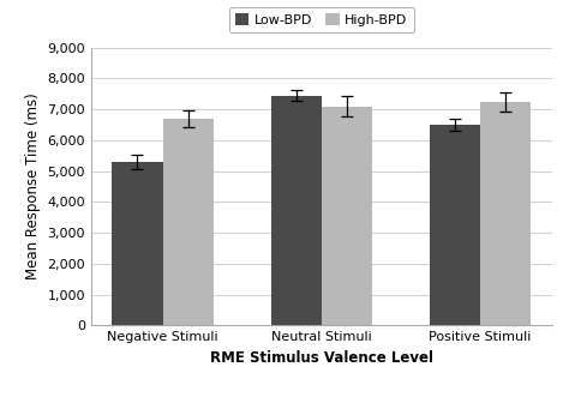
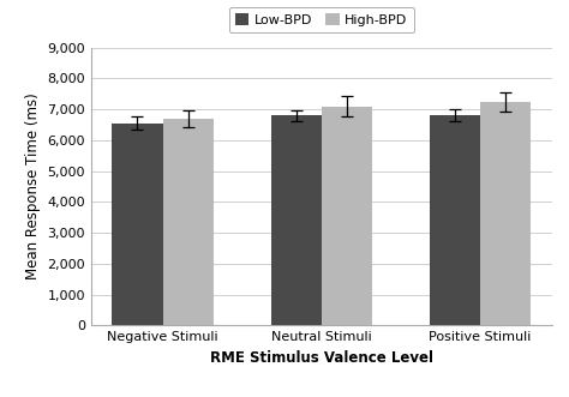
Low-BPD/Negative Stimuli: 5,300 -> 6,550
Low-BPD/Neutral Stimuli: 7,450 -> 6,800
Low-BPD/Positive Stimuli: 6,500 -> 6,800
